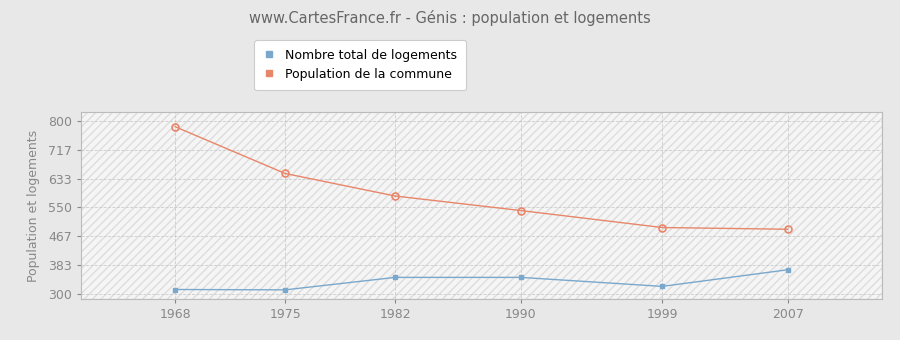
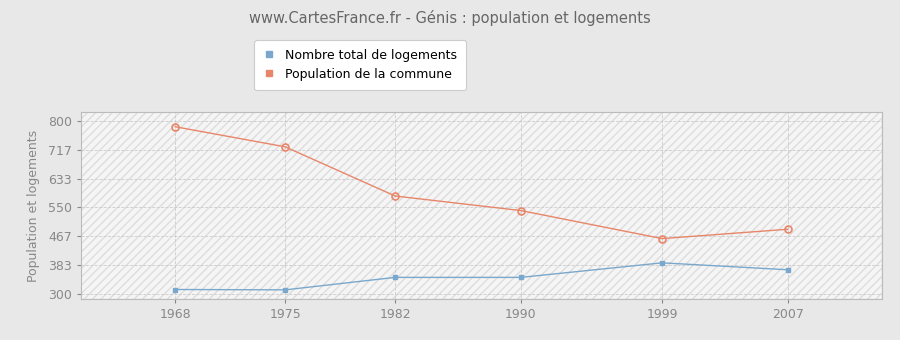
Population de la commune/1975: 648 -> 725
Population de la commune/1999: 492 -> 460
Nombre total de logements/1999: 322 -> 390
